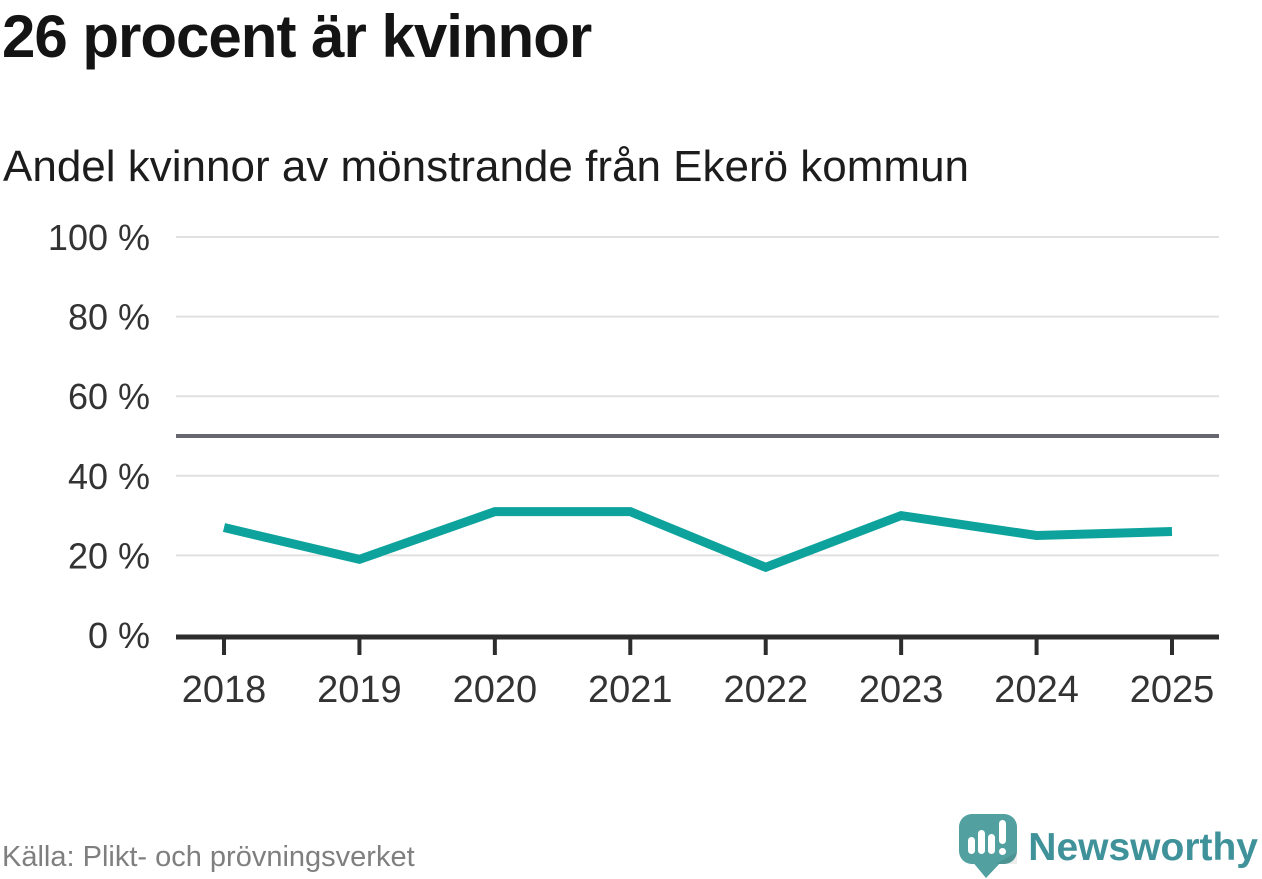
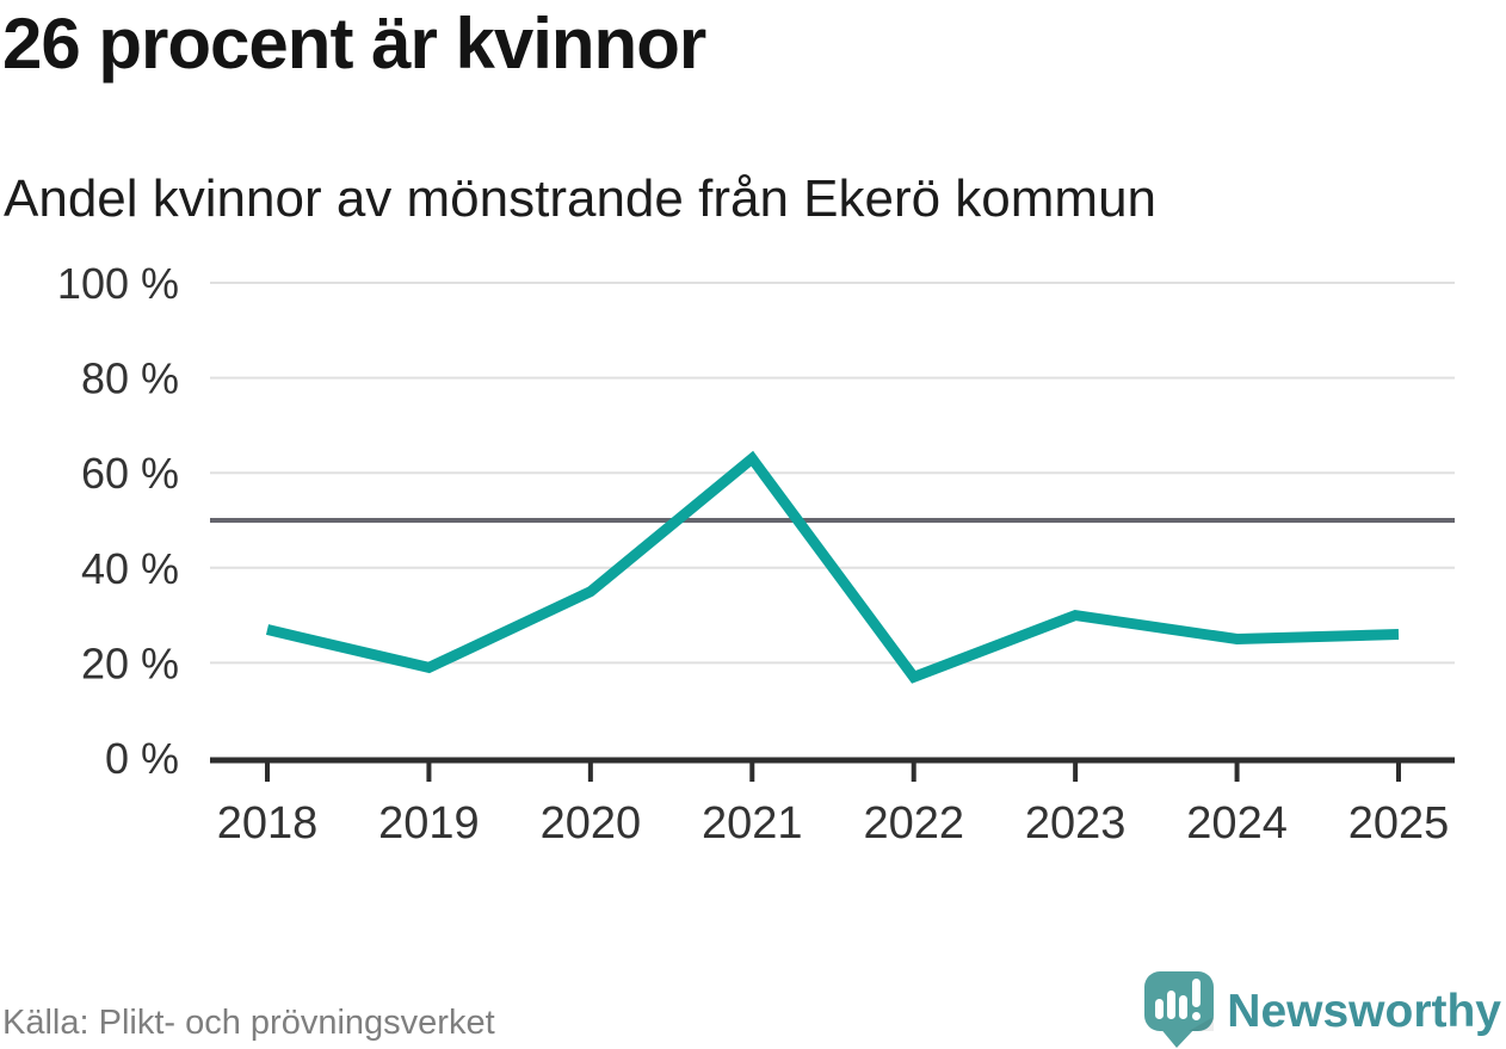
2020: 31% -> 35%
2021: 31% -> 63%
